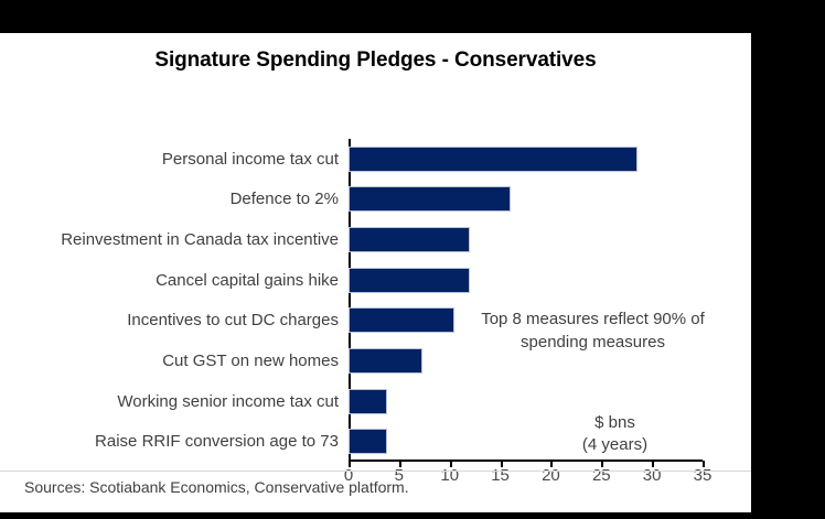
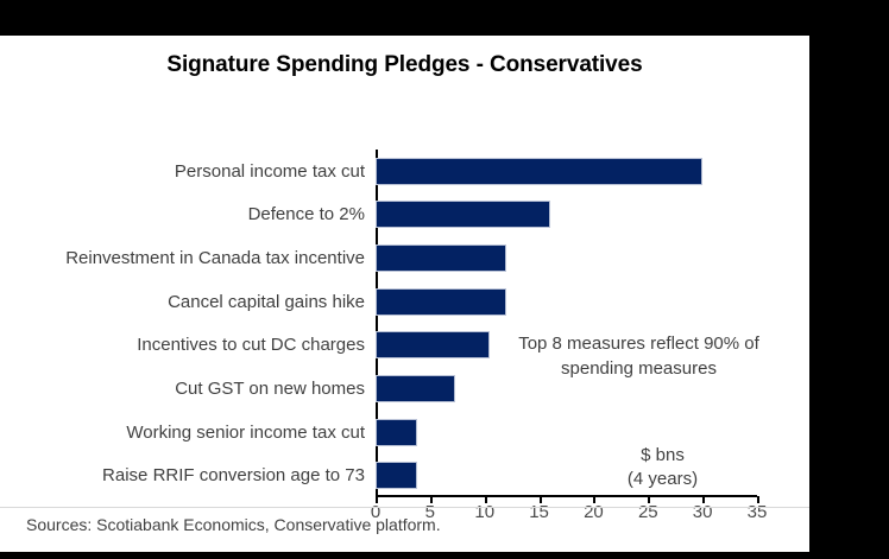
Personal income tax cut: 29 -> 30
